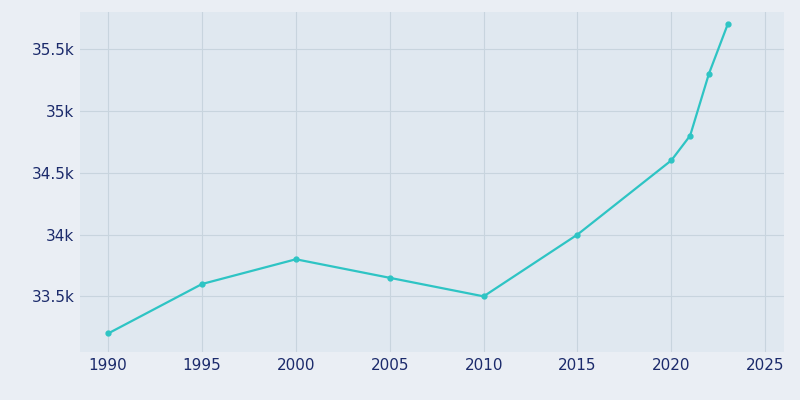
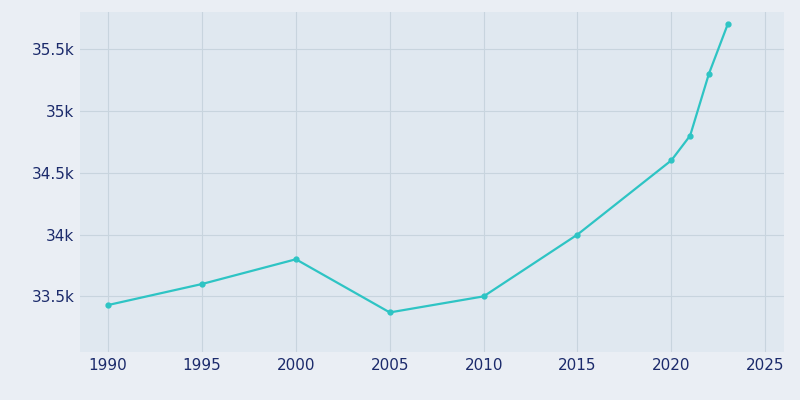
1990: 33.20k -> 33.43k
2005: 33.65k -> 33.37k
